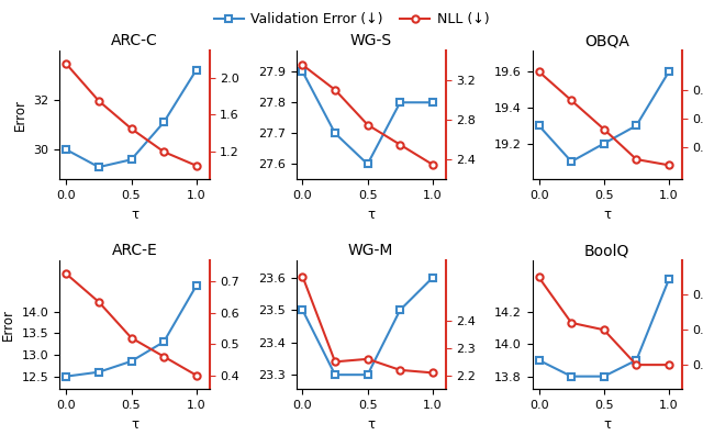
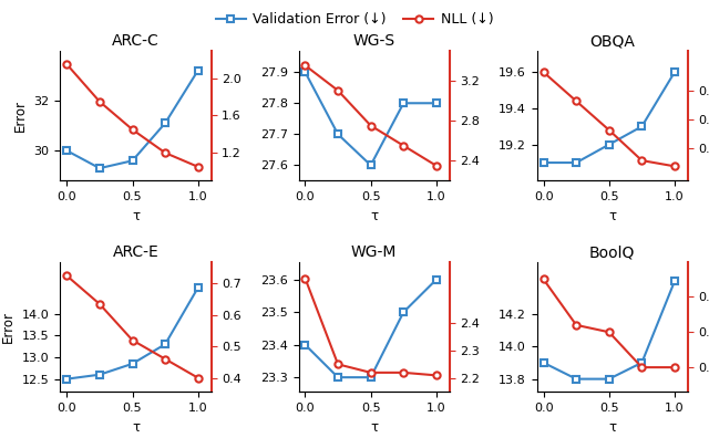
OBQA/Validation Error (↓)/0.0: 19.3 -> 19.1
WG-M/Validation Error (↓)/0.0: 23.5 -> 23.4
WG-M/NLL (↓)/0.5: 2.26 -> 2.22
